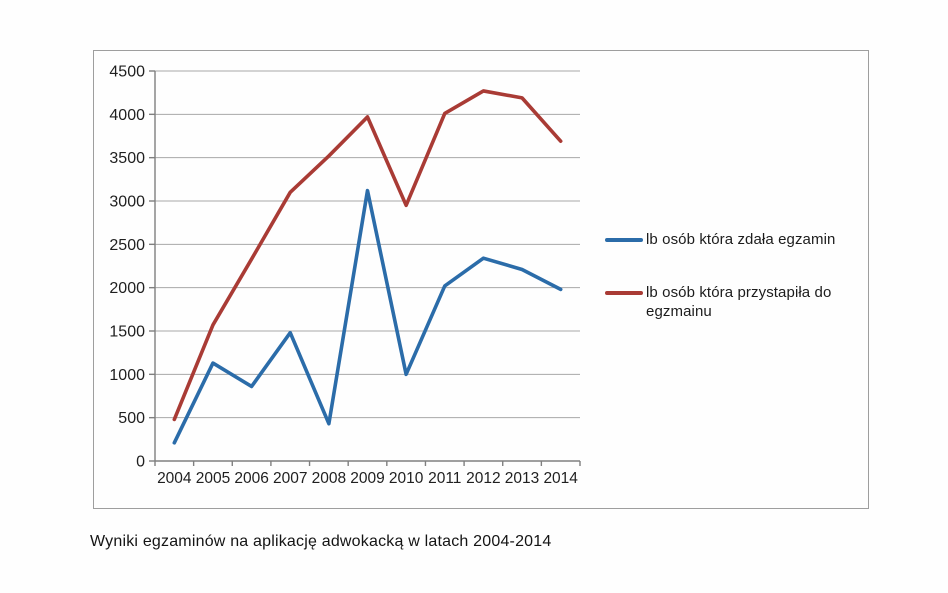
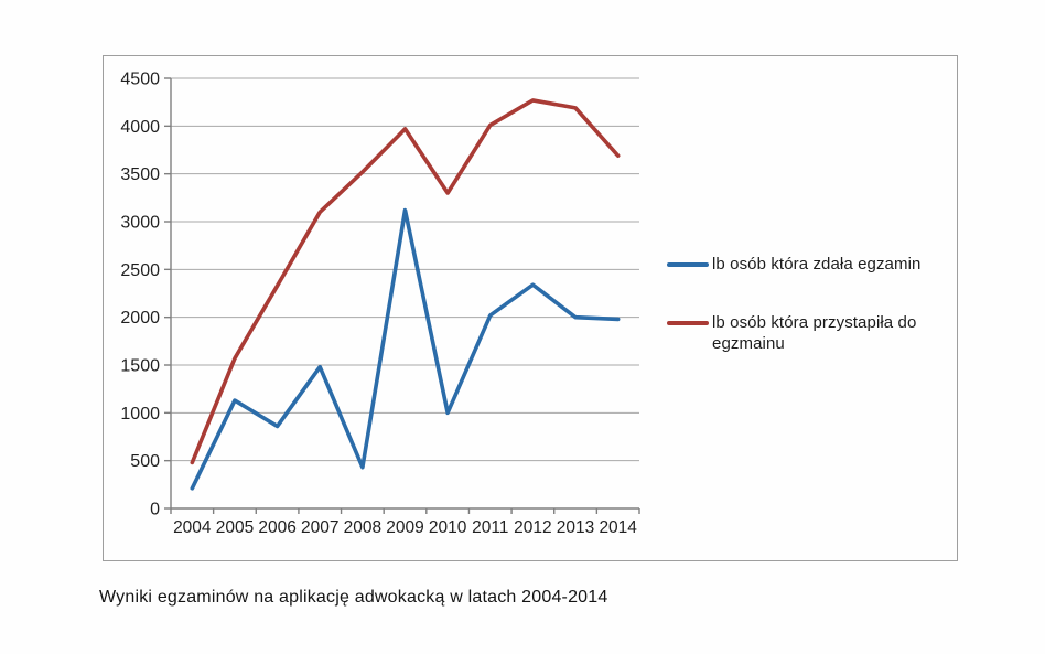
lb osób która przystapiła do egzmainu/2010: 3000 -> 3300
lb osób która zdała egzamin/2013: 2200 -> 2000
